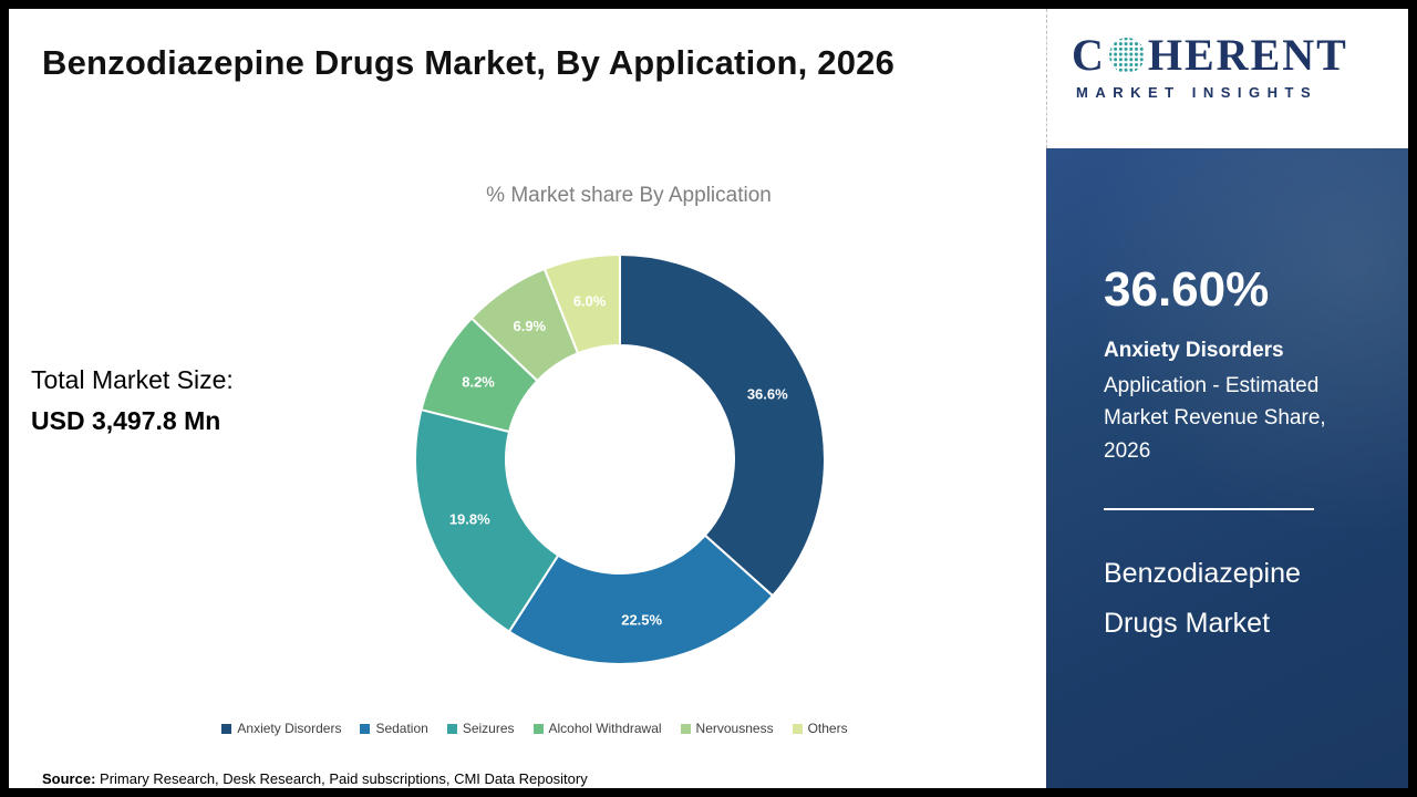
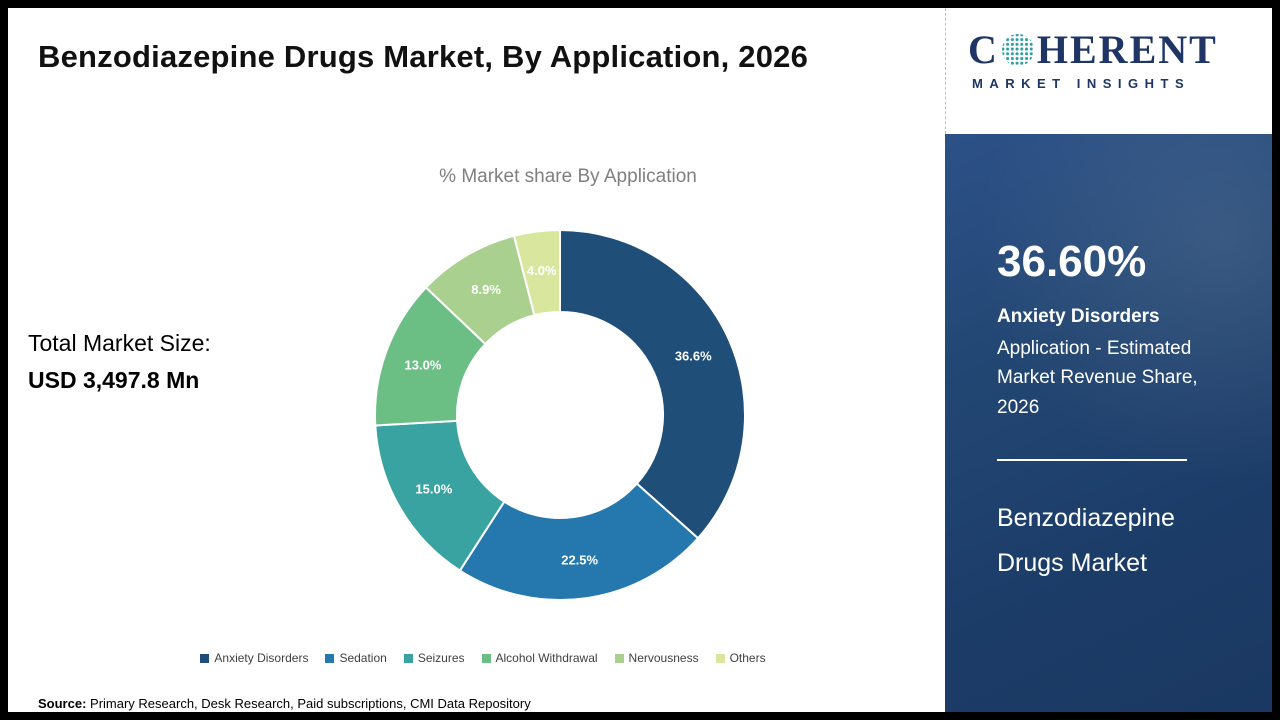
Seizures: 19.8% -> 15.0%
Alcohol Withdrawal: 8.2% -> 13.0%
Nervousness: 6.9% -> 8.9%
Others: 6.0% -> 4.0%
